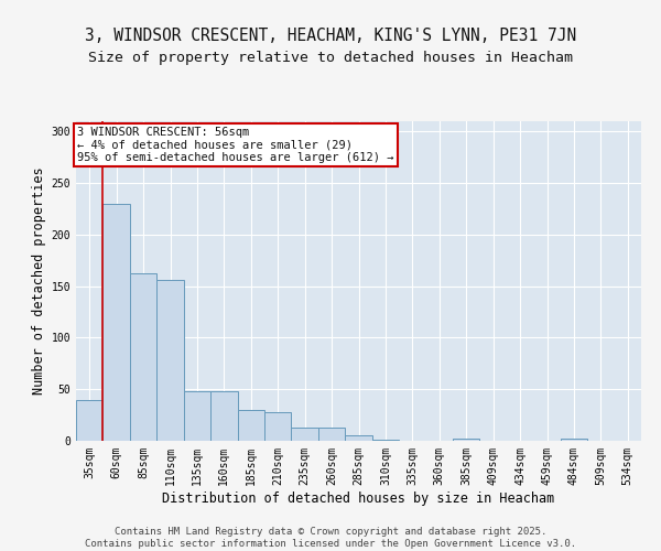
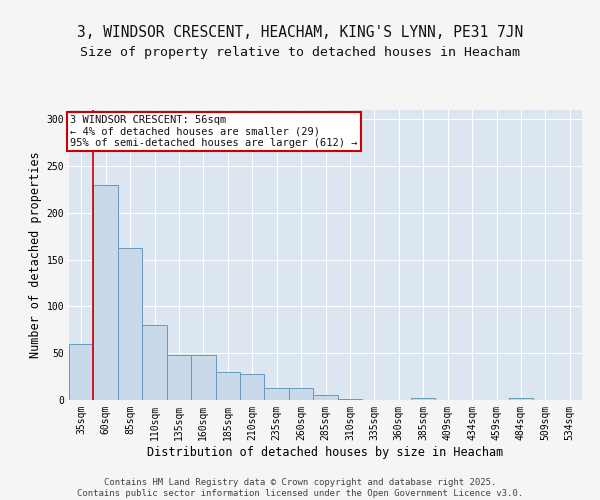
35sqm: 40 -> 60
110sqm: 156 -> 80
